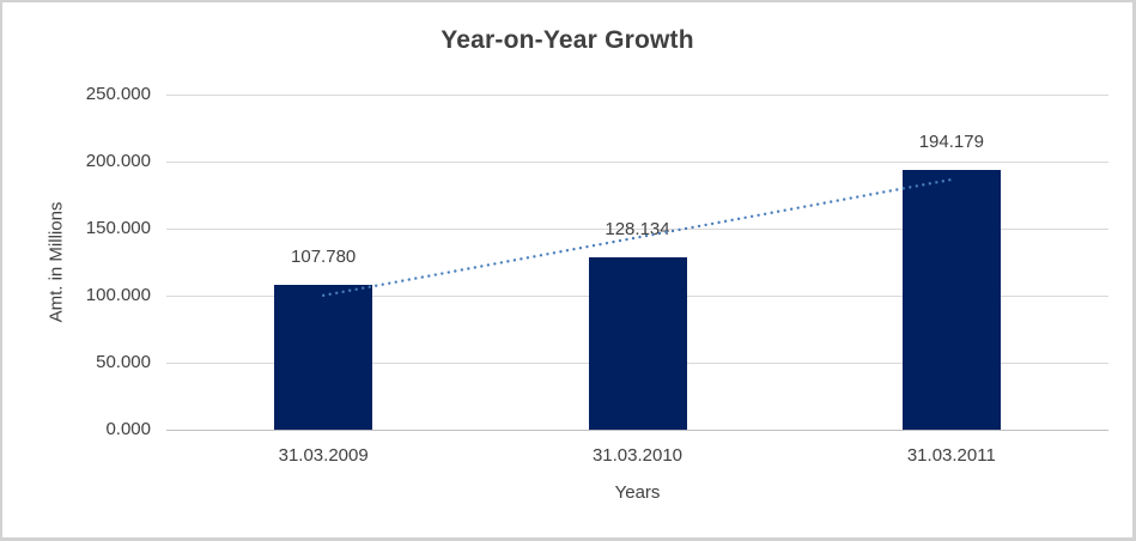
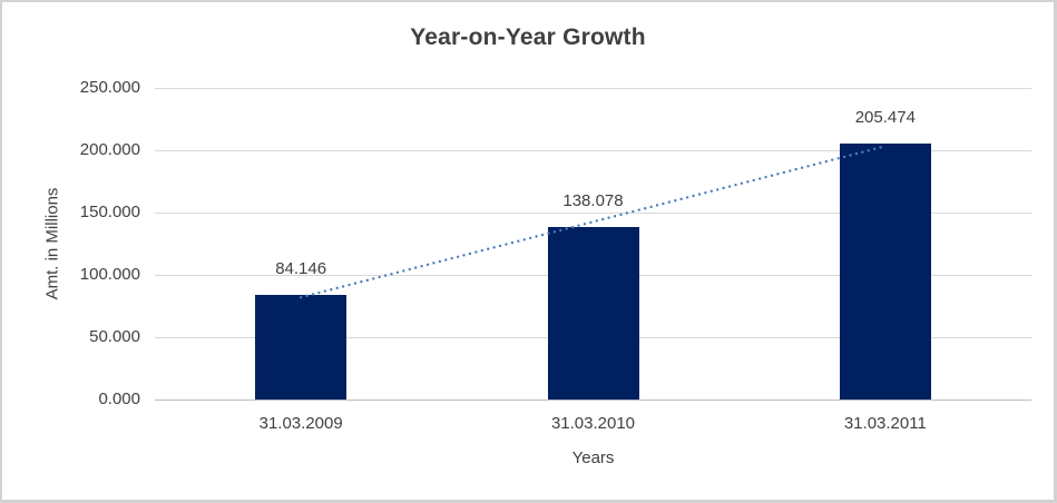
31.03.2009: 107.780 -> 84.146
31.03.2010: 128.134 -> 138.078
31.03.2011: 194.179 -> 205.474
